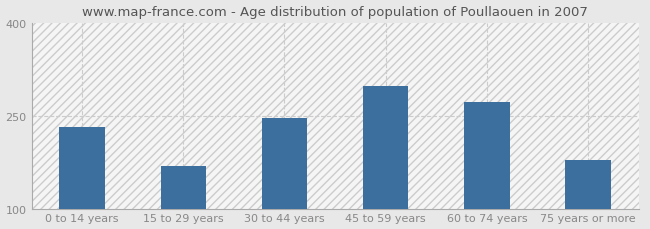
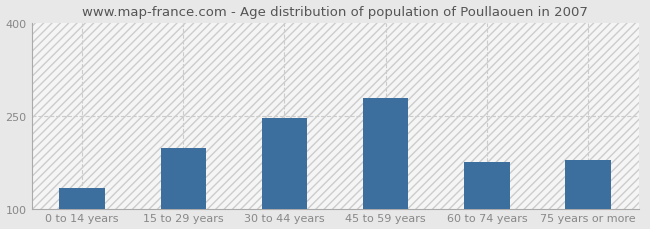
0 to 14 years: 232 -> 134
15 to 29 years: 168 -> 198
45 to 59 years: 298 -> 278
60 to 74 years: 272 -> 176
